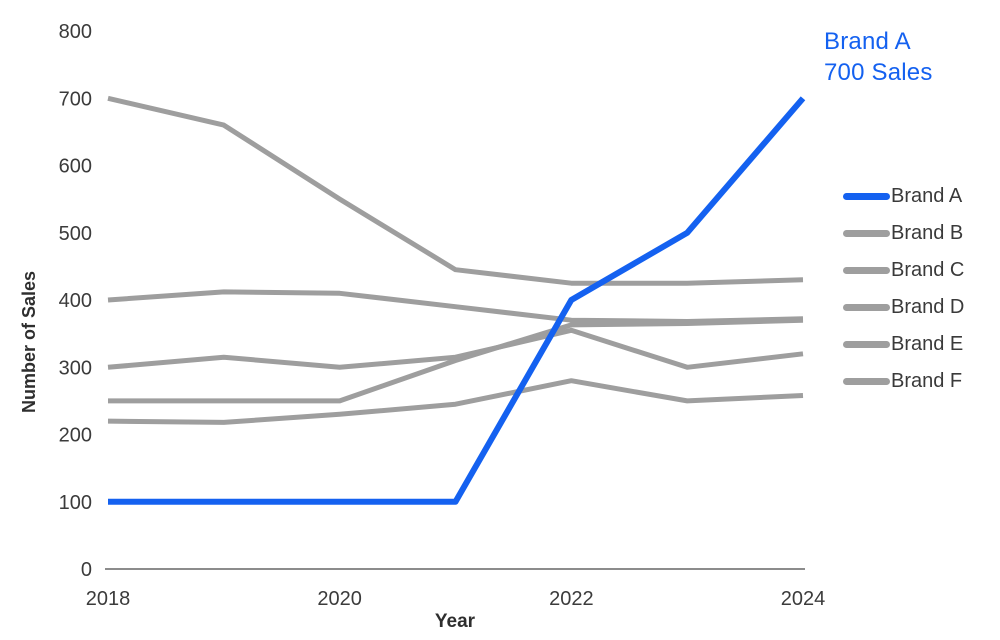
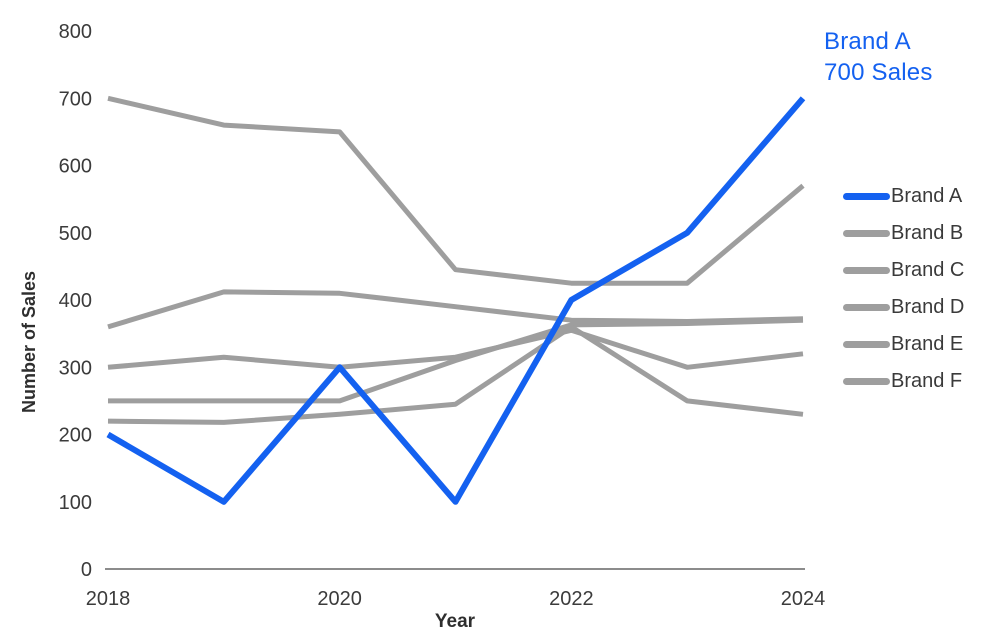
Brand A/2018: 100 -> 200
Brand C/2018: 400 -> 360
Brand A/2020: 100 -> 300
Brand B/2020: 550 -> 650
Brand F/2022: 280 -> 360
Brand B/2024: 430 -> 570
Brand F/2024: 260 -> 230
